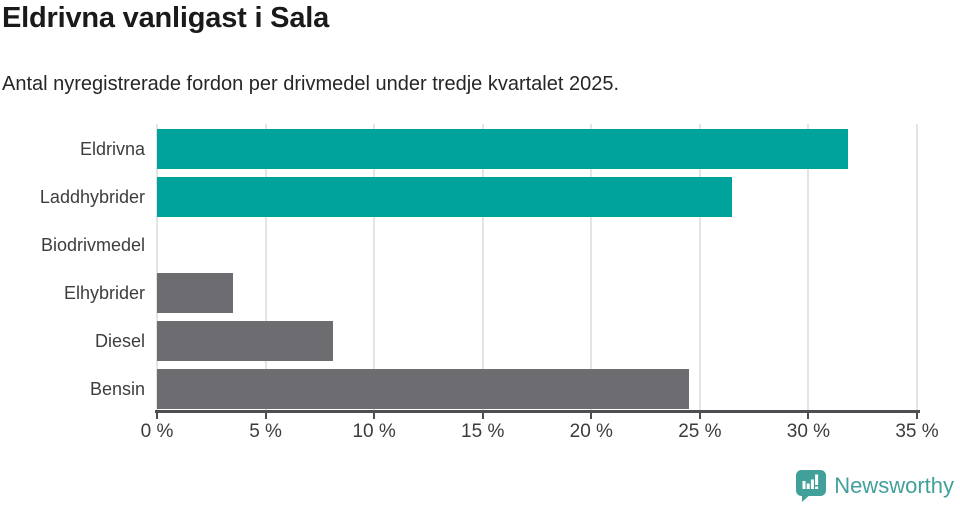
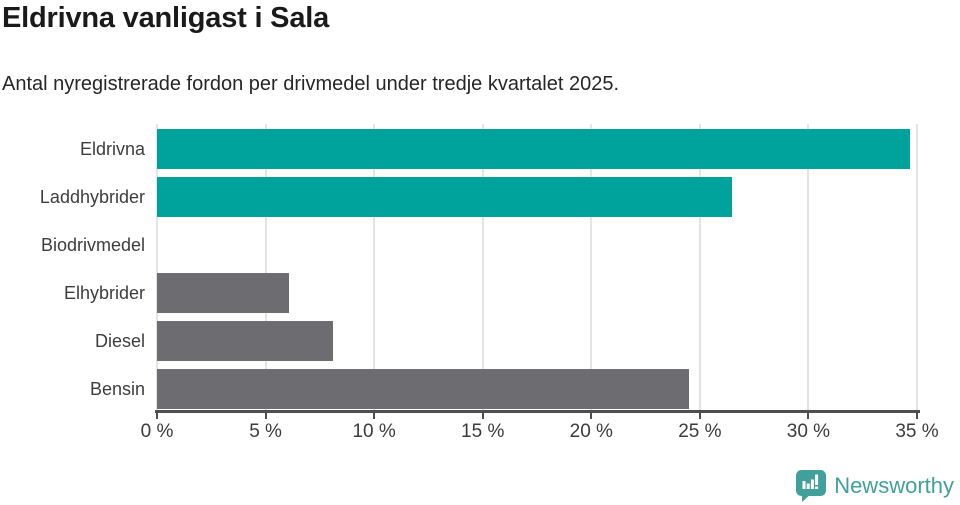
Eldrivna: 31.8% -> 34.7%
Elhybrider: 3.5% -> 6.1%
